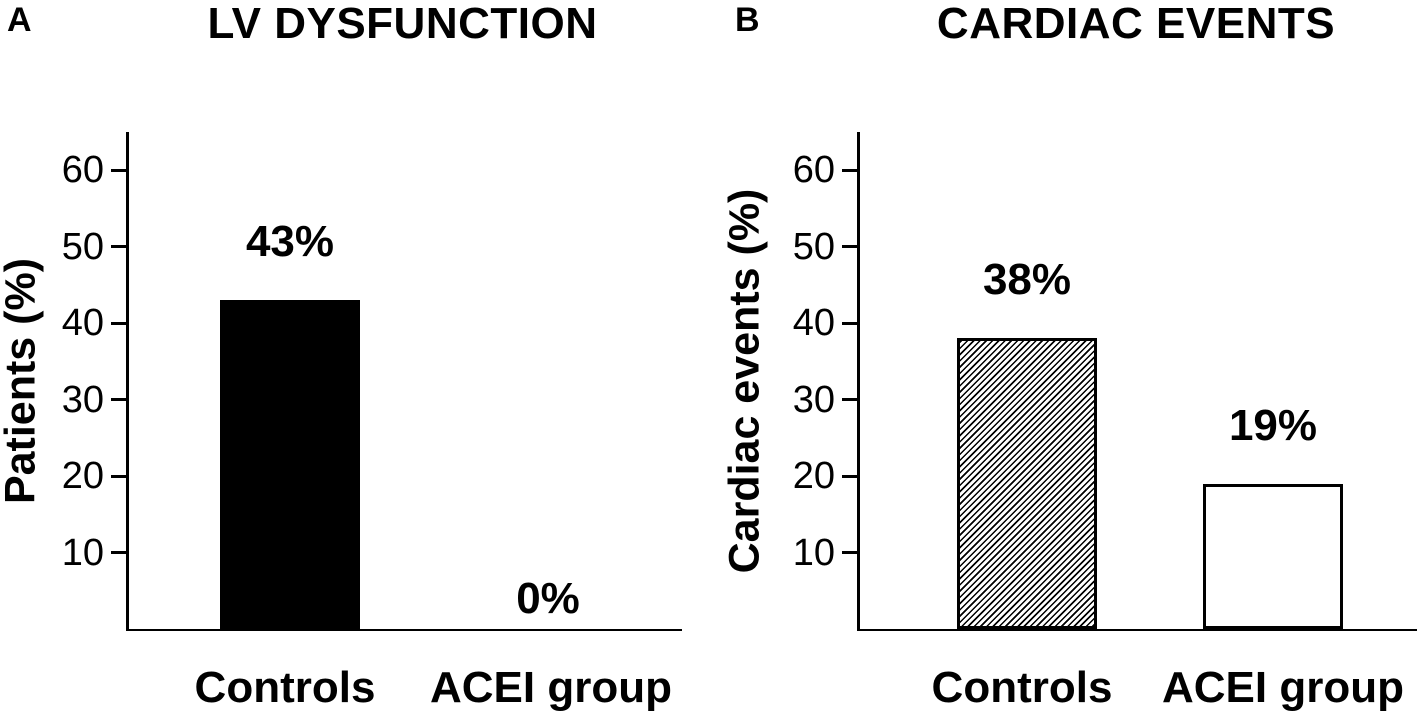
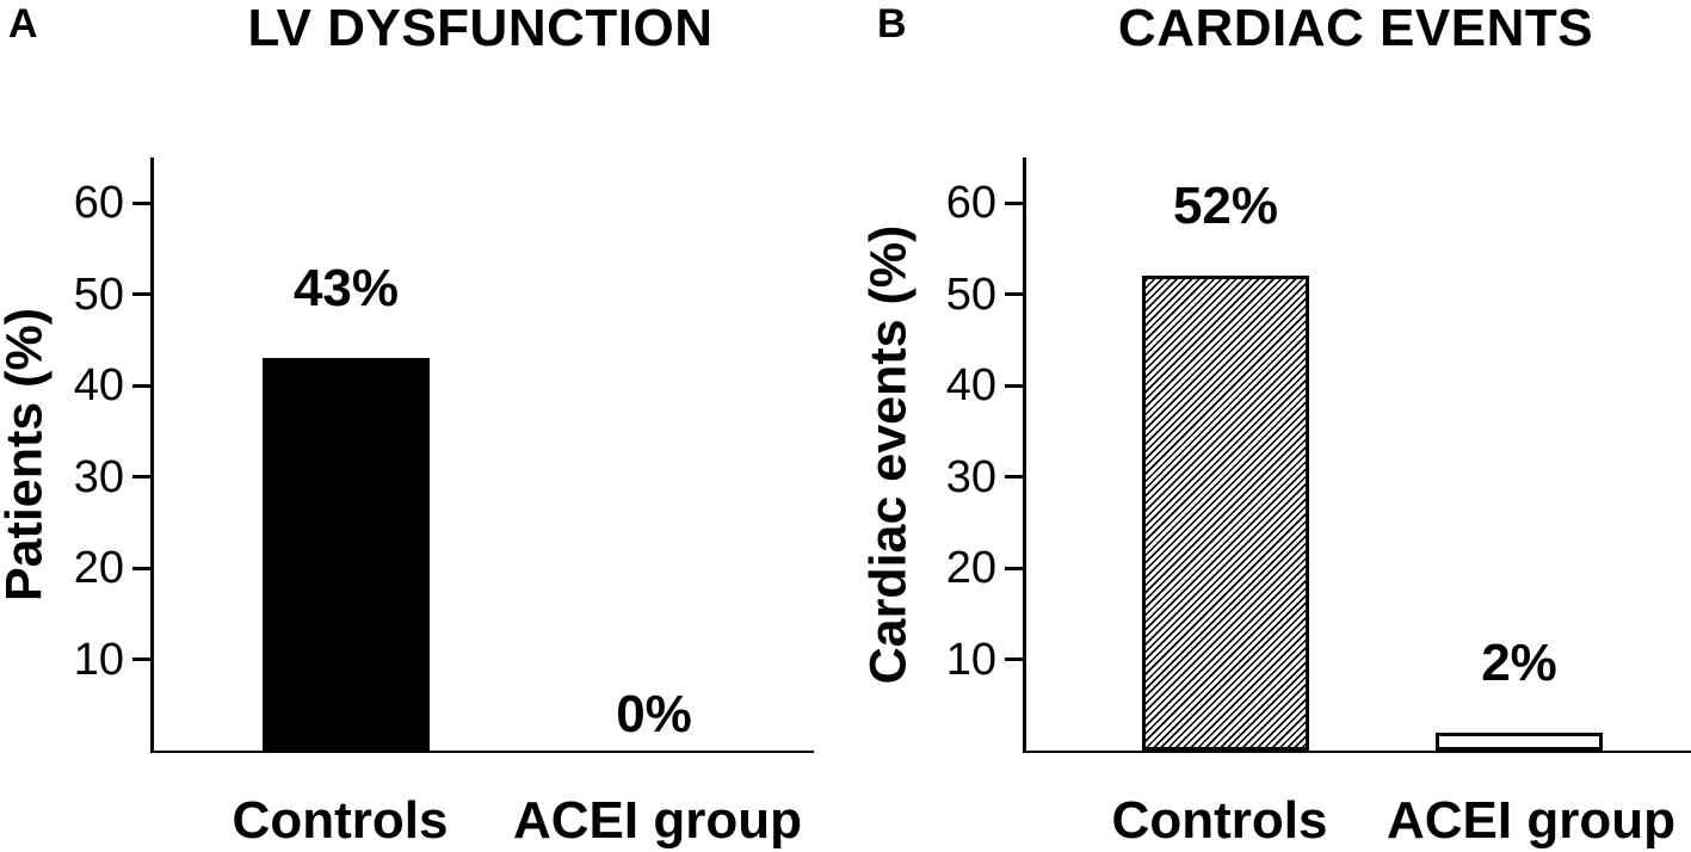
CARDIAC EVENTS/Controls: 38% -> 52%
CARDIAC EVENTS/ACEI group: 19% -> 2%
